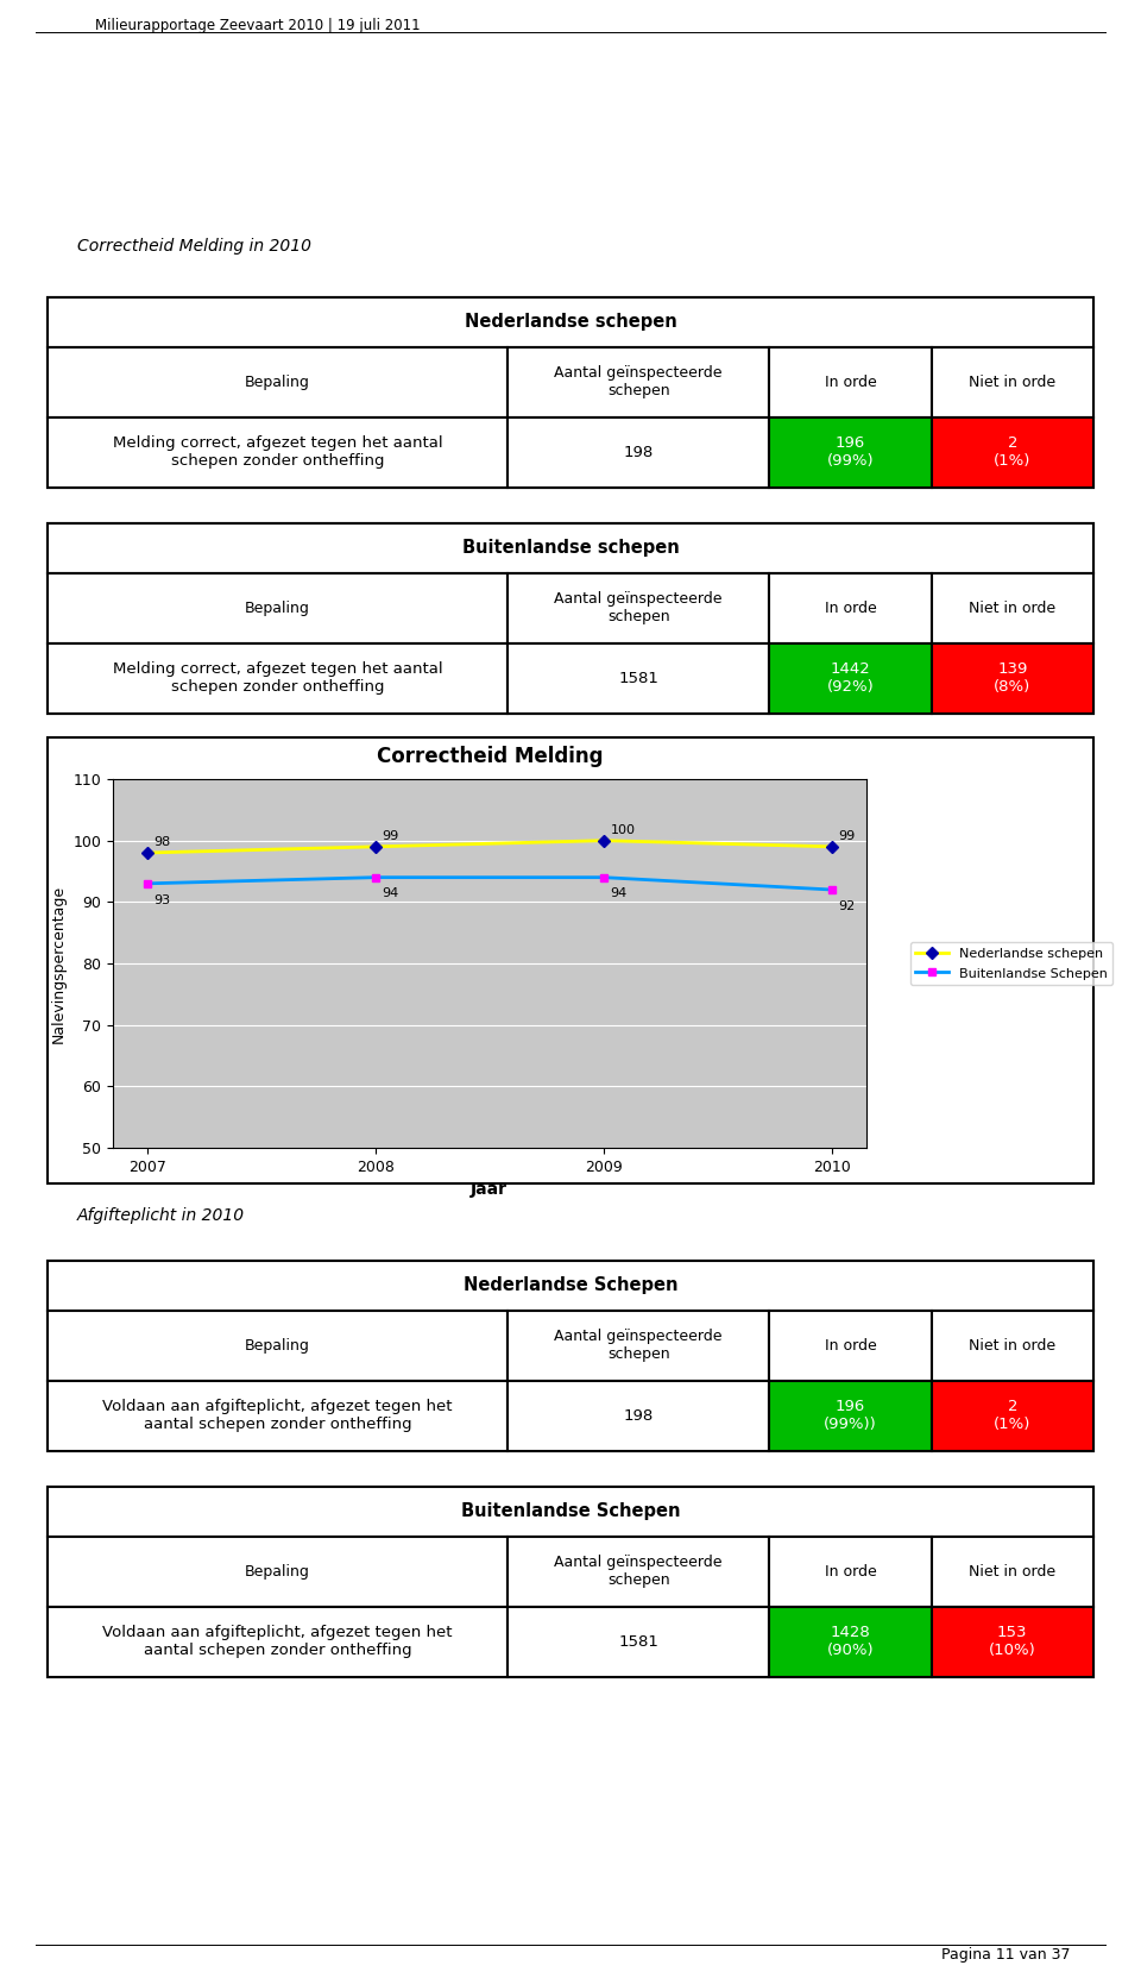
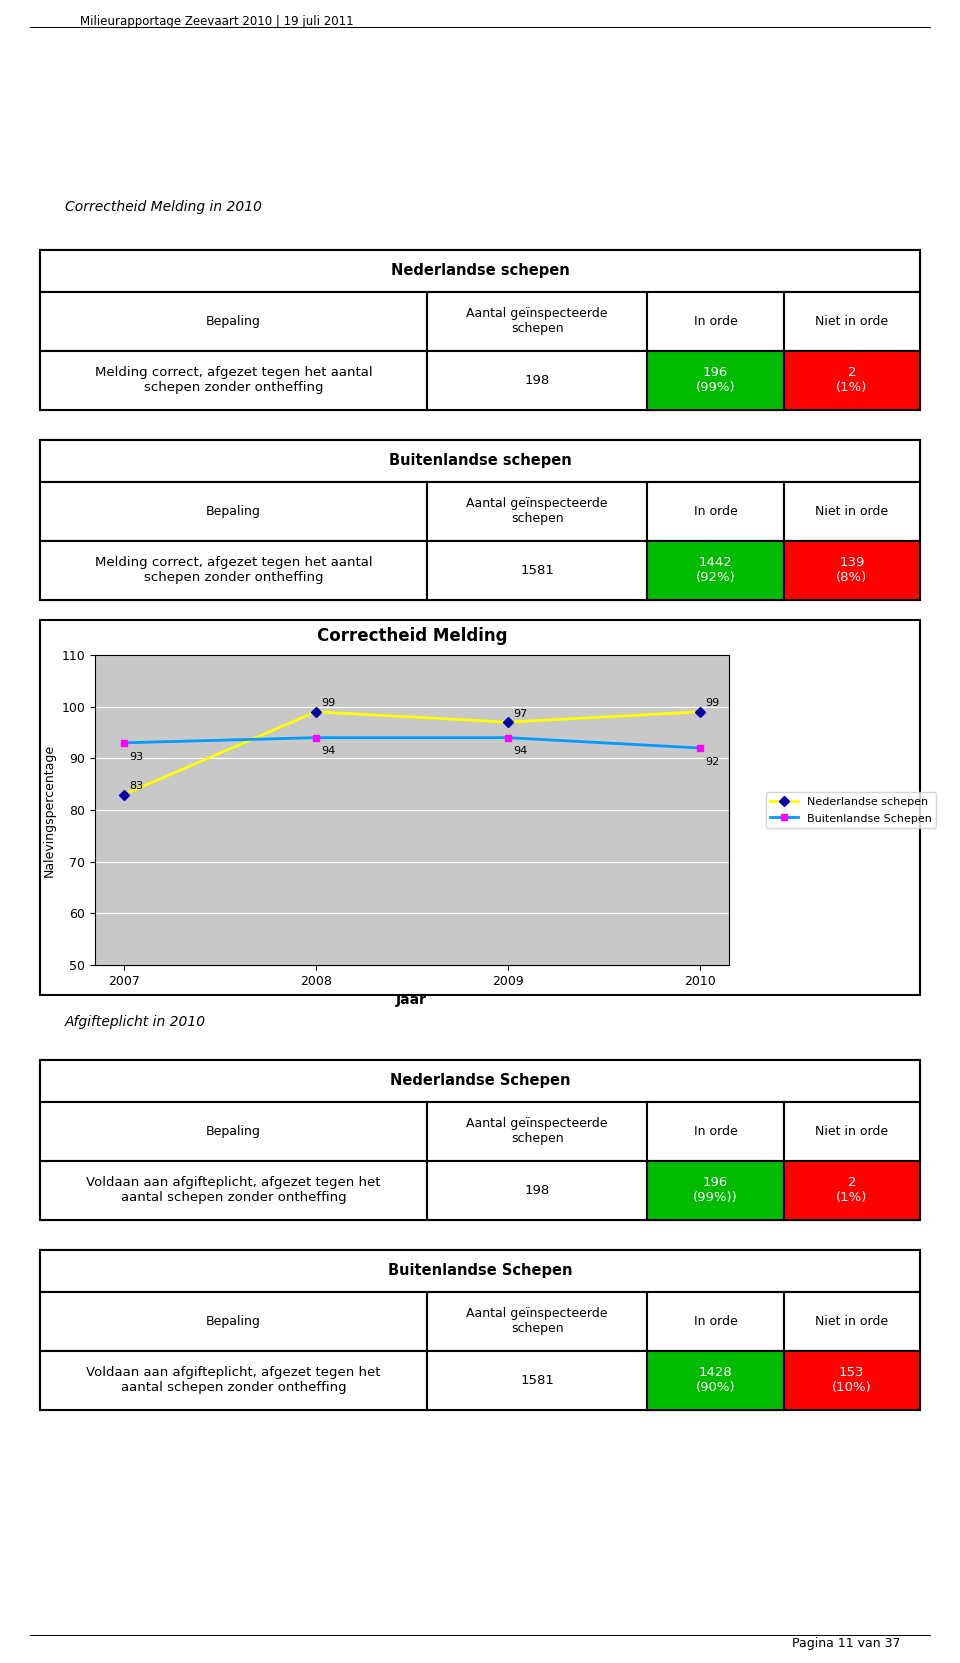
Nederlandse schepen/2007: 98 -> 83
Nederlandse schepen/2009: 100 -> 97
